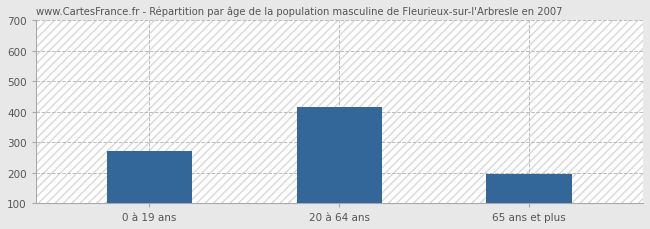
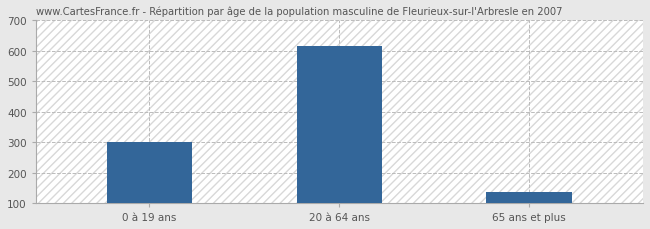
0 à 19 ans: 270 -> 300
20 à 64 ans: 415 -> 615
65 ans et plus: 195 -> 136
